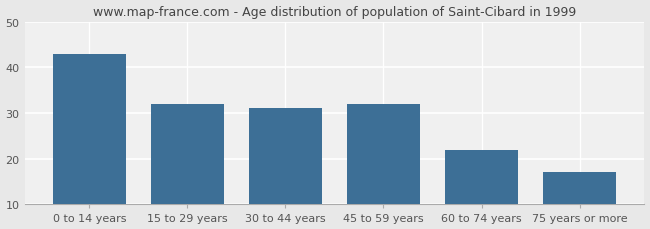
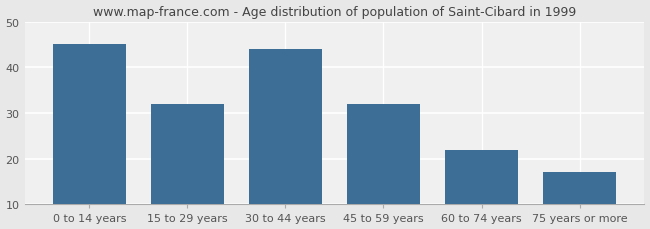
0 to 14 years: 43 -> 45
30 to 44 years: 31 -> 44
